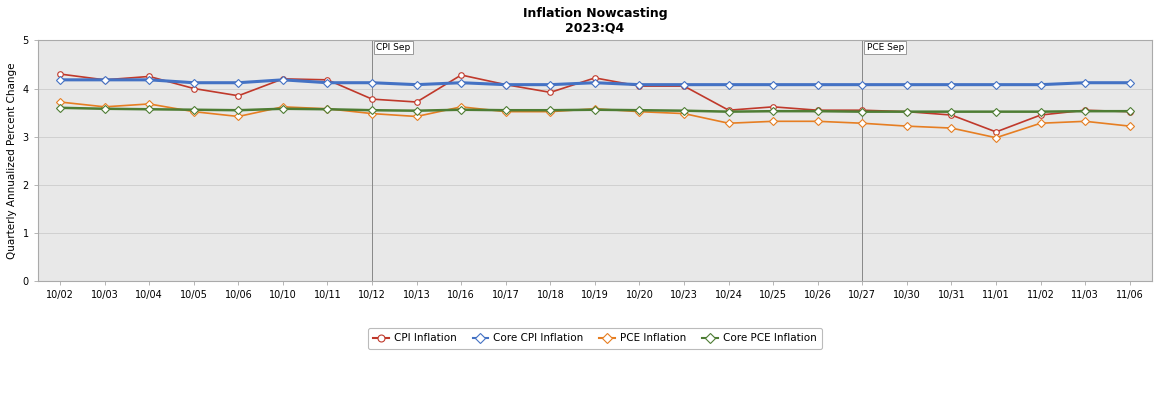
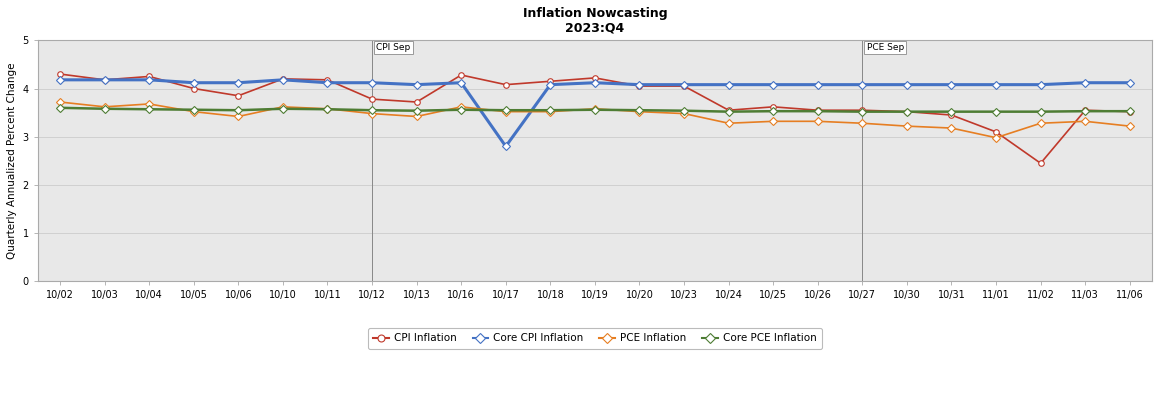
Core CPI Inflation/10/17: 4.08 -> 2.80
CPI Inflation/10/18: 3.92 -> 4.15
CPI Inflation/11/02: 3.45 -> 2.45
